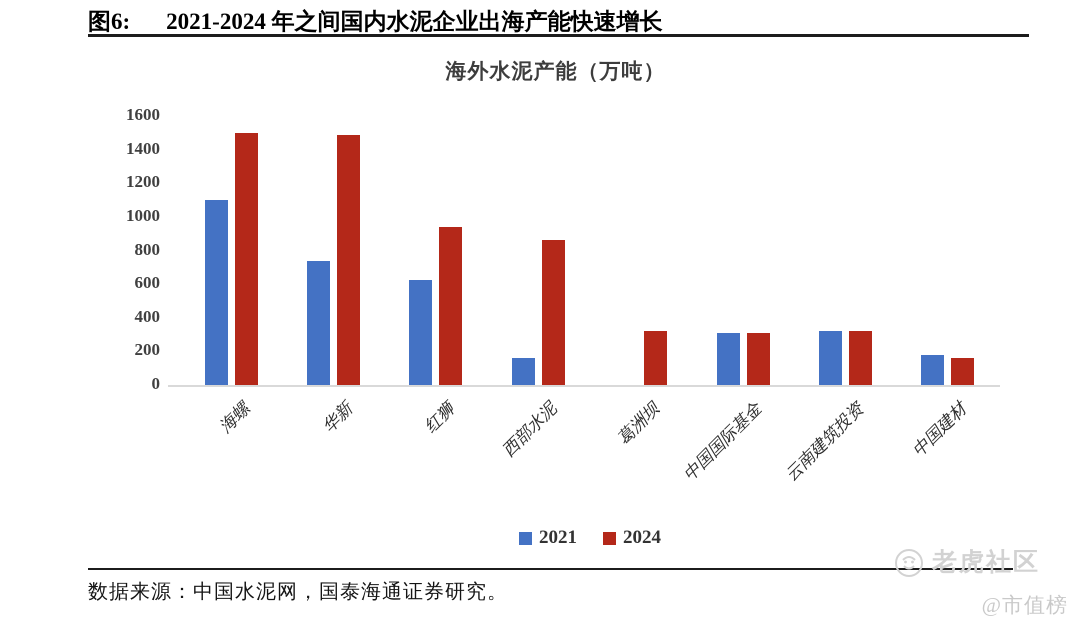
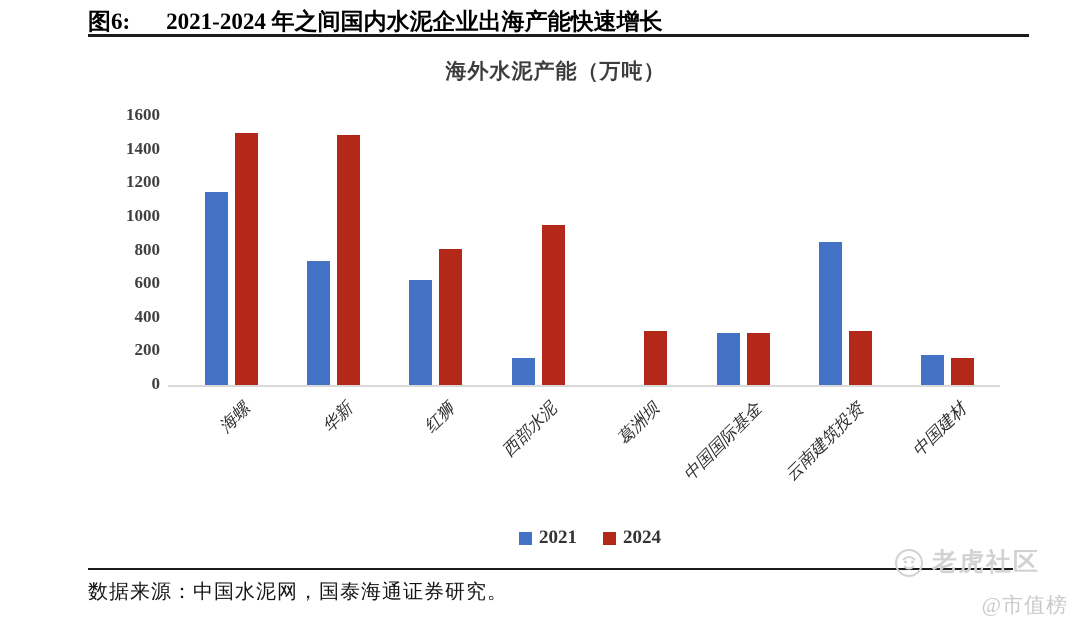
2021/海螺: 1100 -> 1150
2024/红狮: 940 -> 810
2024/西部水泥: 860 -> 950
2021/云南建筑投资: 320 -> 850
